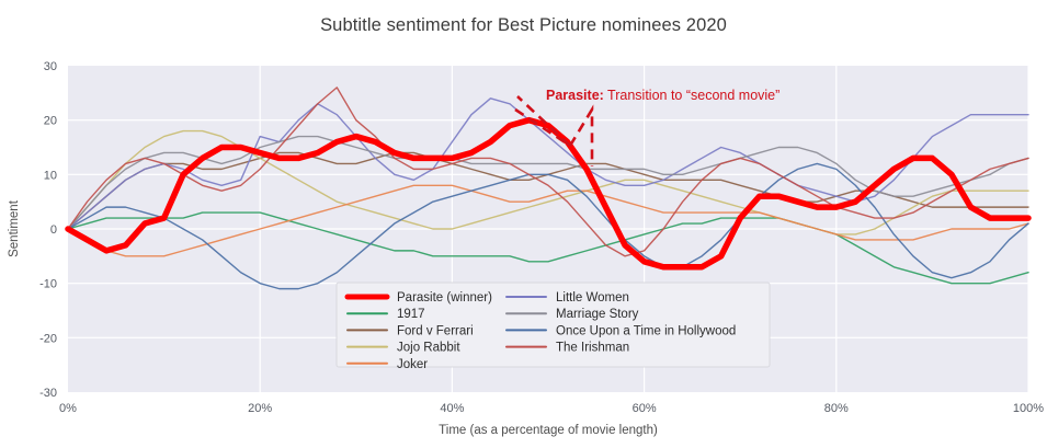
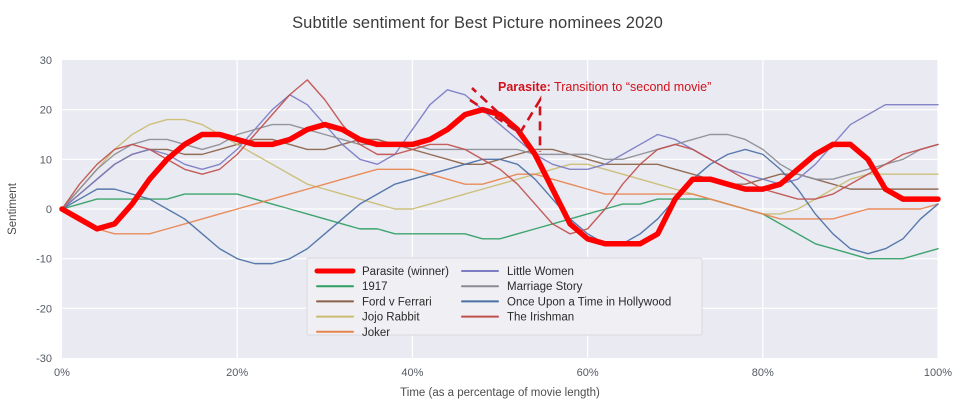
Parasite (winner)/10: 2% -> 6%
Little Women/20: 17% -> 12%
The Irishman/30: 20% -> 22%
